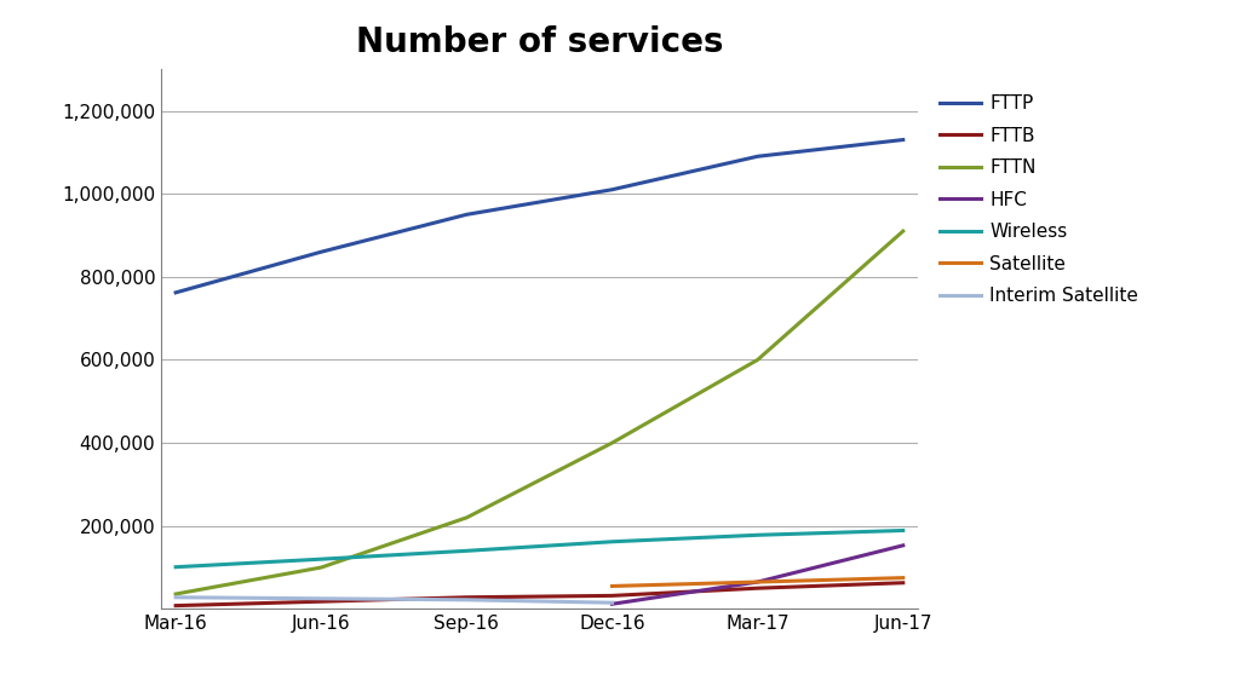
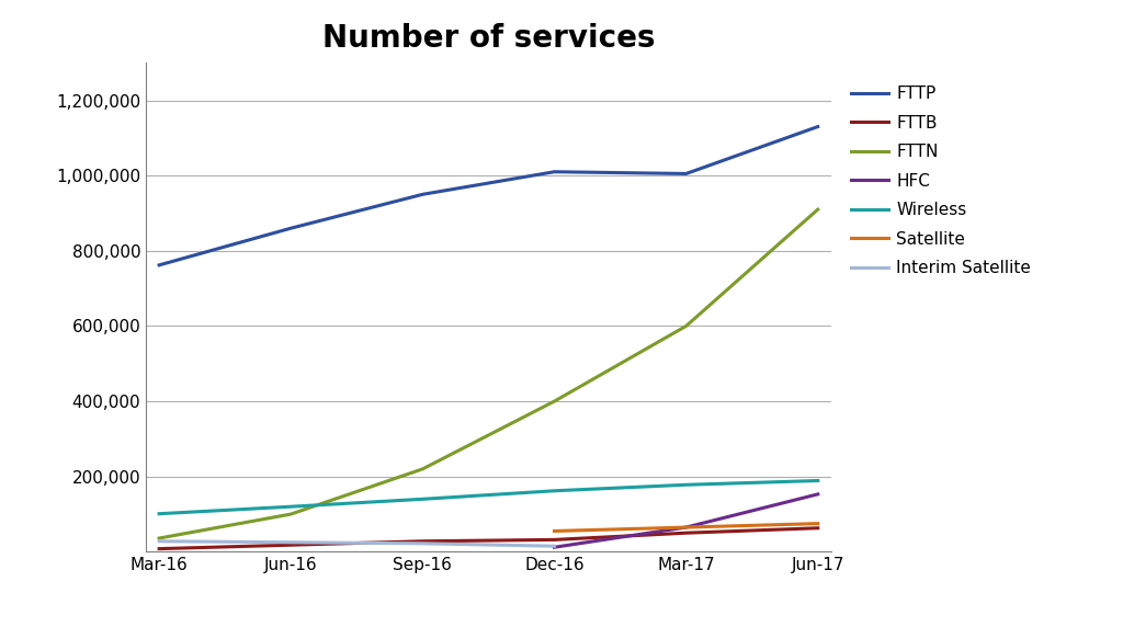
FTTP/Mar-17: 1,090,000 -> 1,005,000
